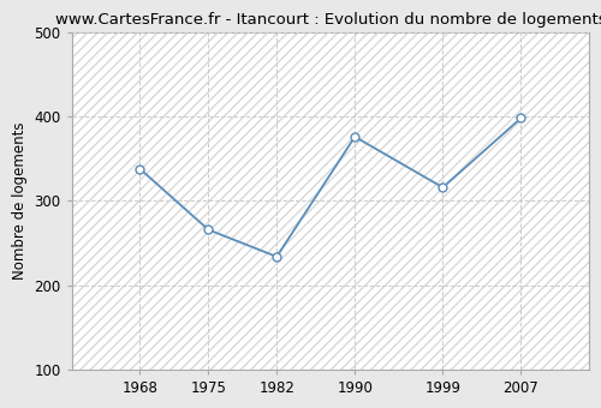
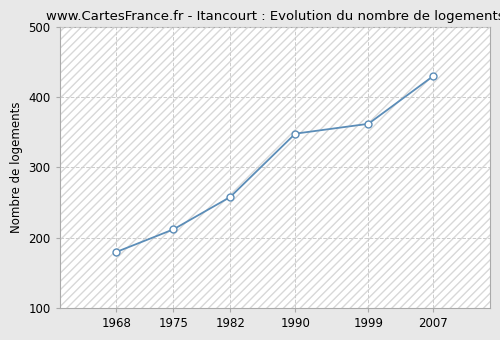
1968: 338 -> 180
1975: 266 -> 212
1982: 234 -> 258
1990: 376 -> 348
1999: 316 -> 362
2007: 398 -> 430
